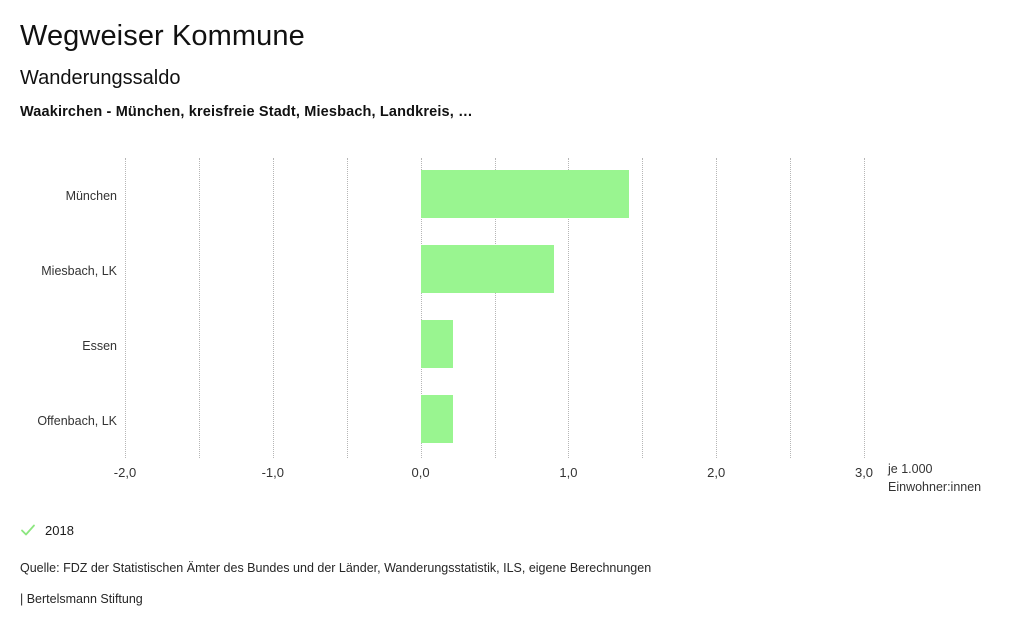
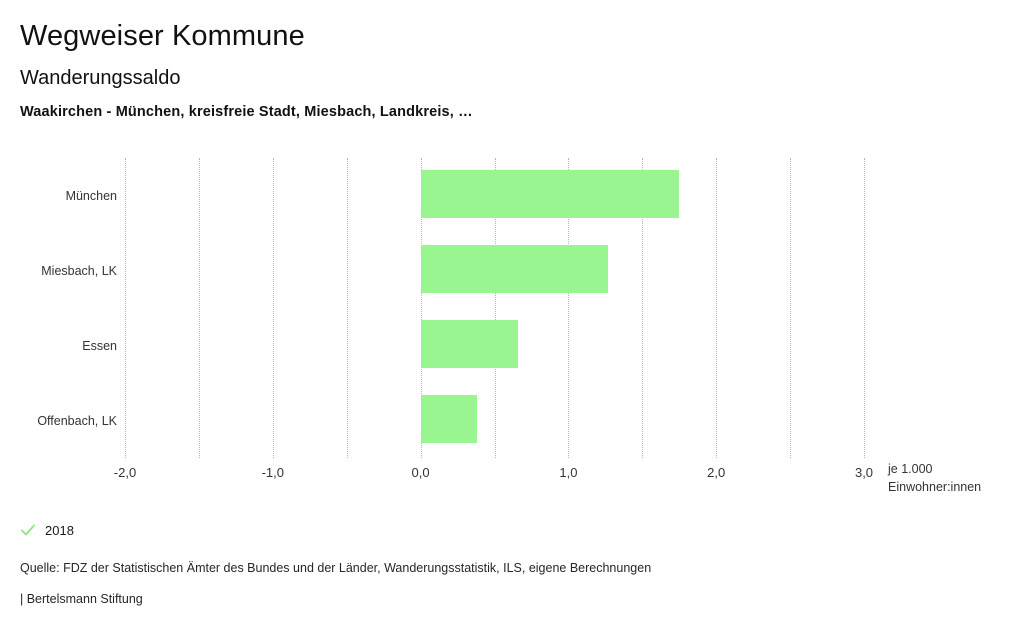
München: 1,41 -> 1,75
Miesbach, LK: 0,90 -> 1,27
Essen: 0,22 -> 0,66
Offenbach, LK: 0,22 -> 0,38
